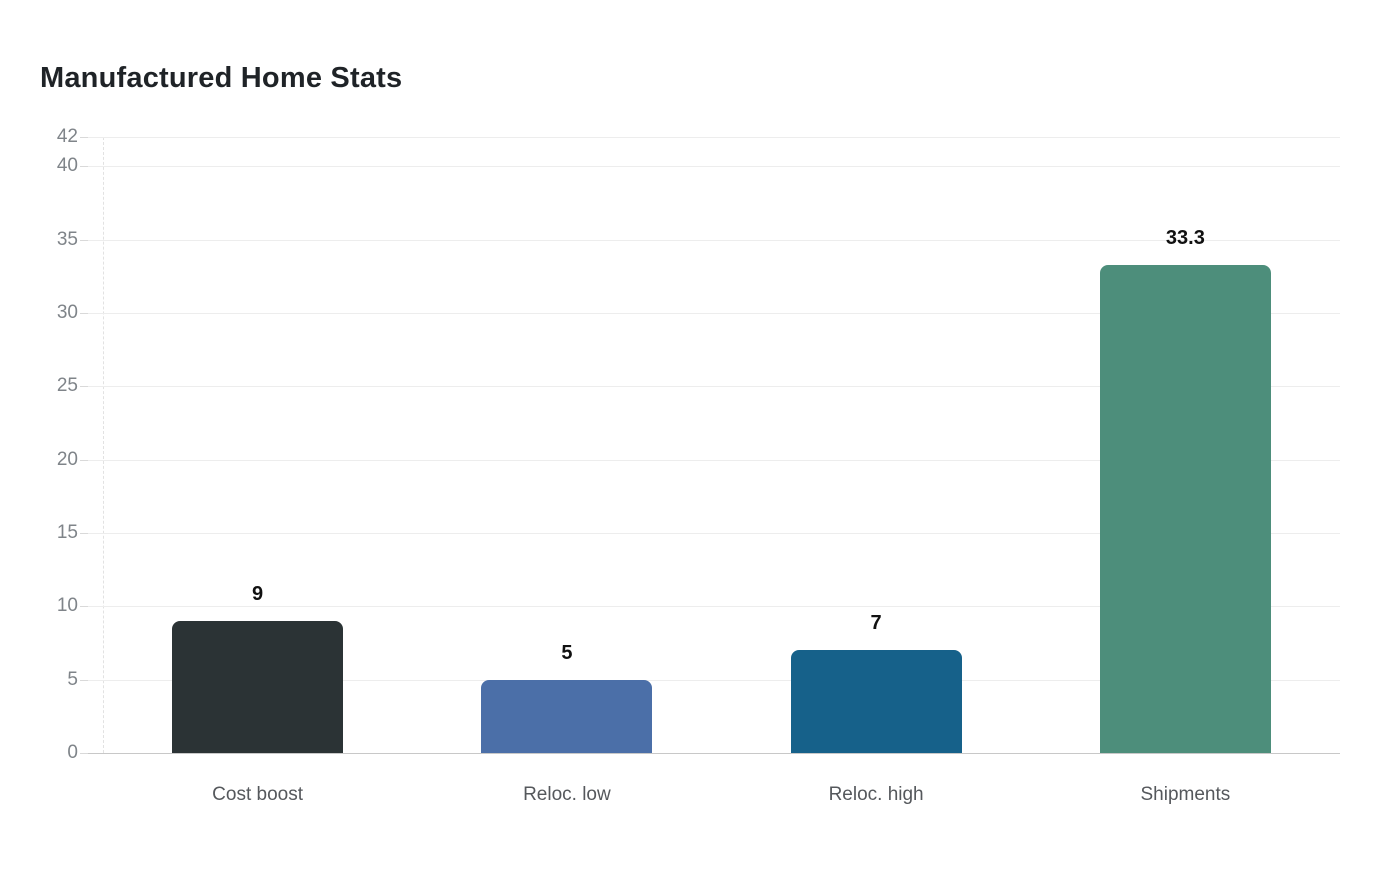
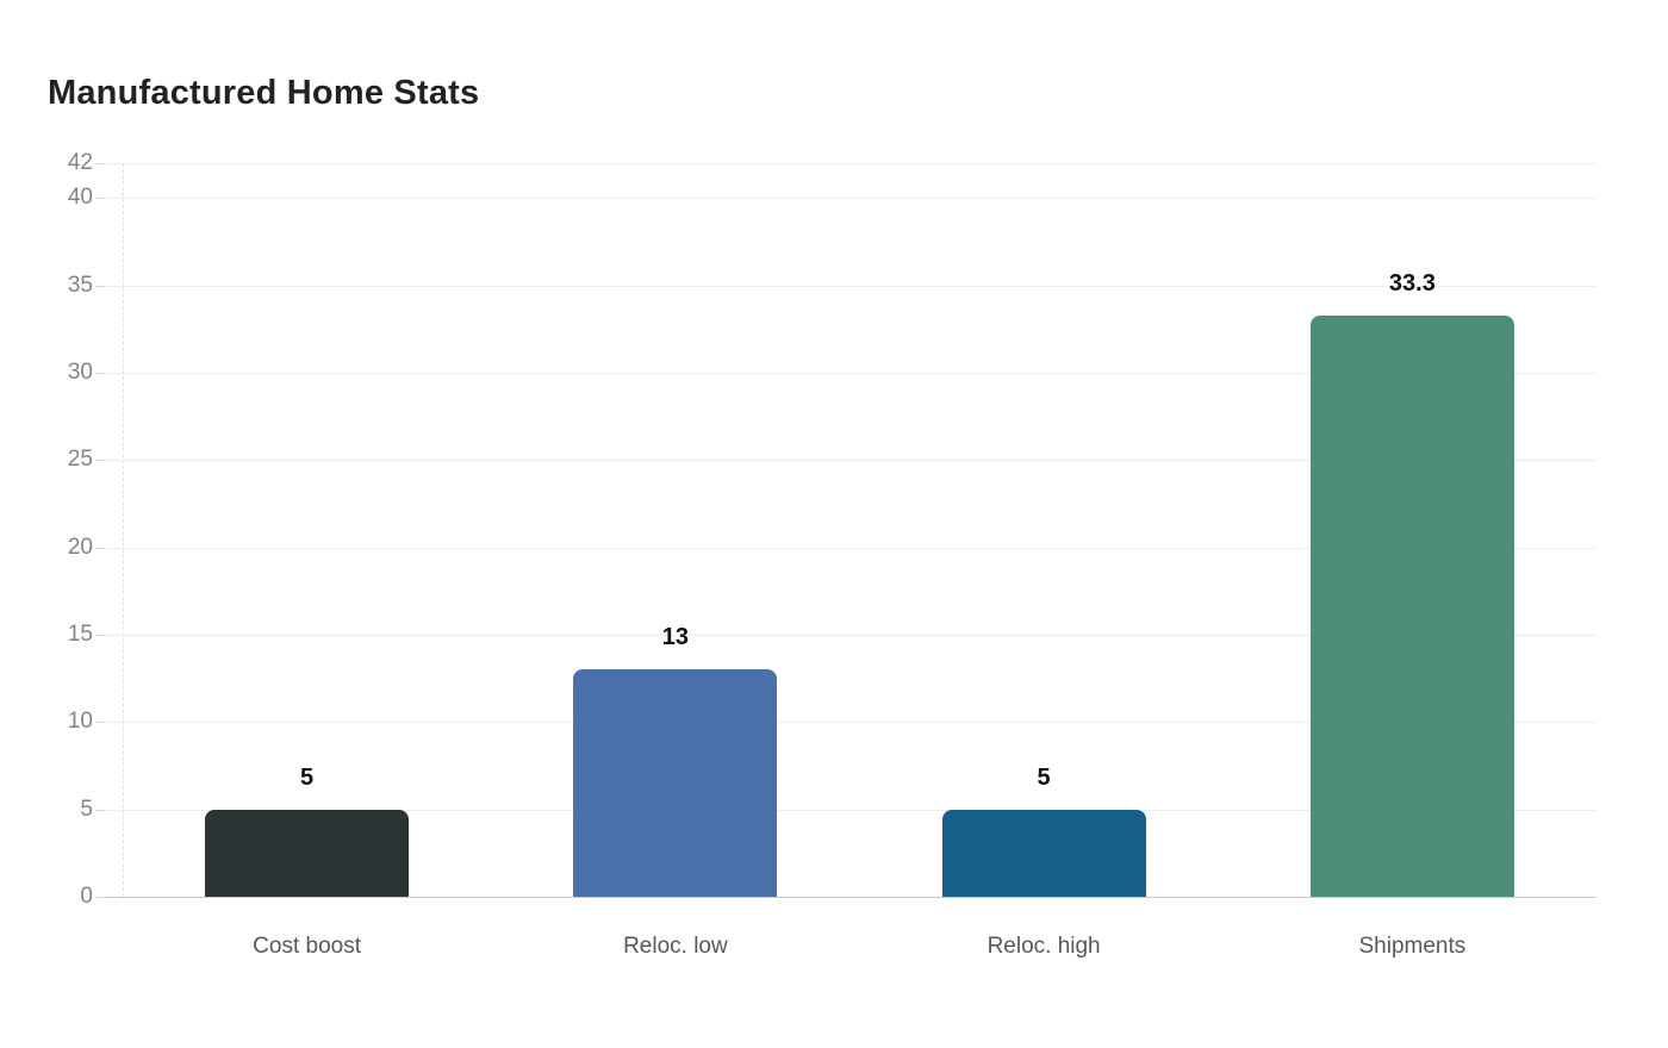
Cost boost: 9 -> 5
Reloc. low: 5 -> 13
Reloc. high: 7 -> 5
